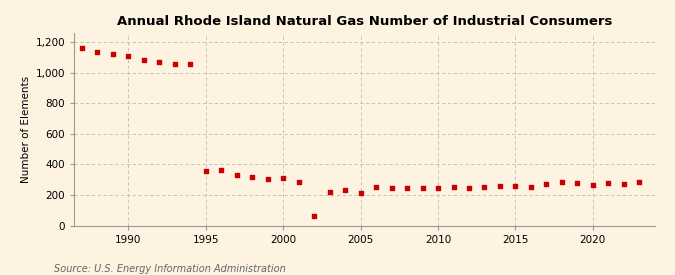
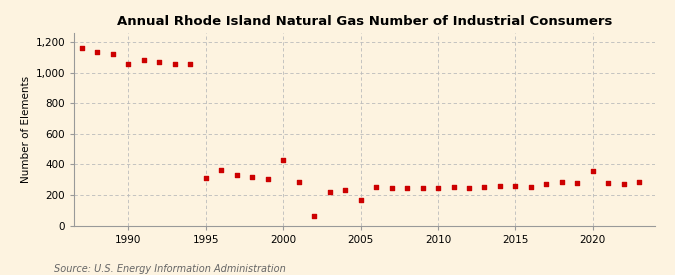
1990: 1,110 -> 1,060
1995: 360 -> 310
2000: 310 -> 430
2005: 210 -> 170
2020: 260 -> 360
